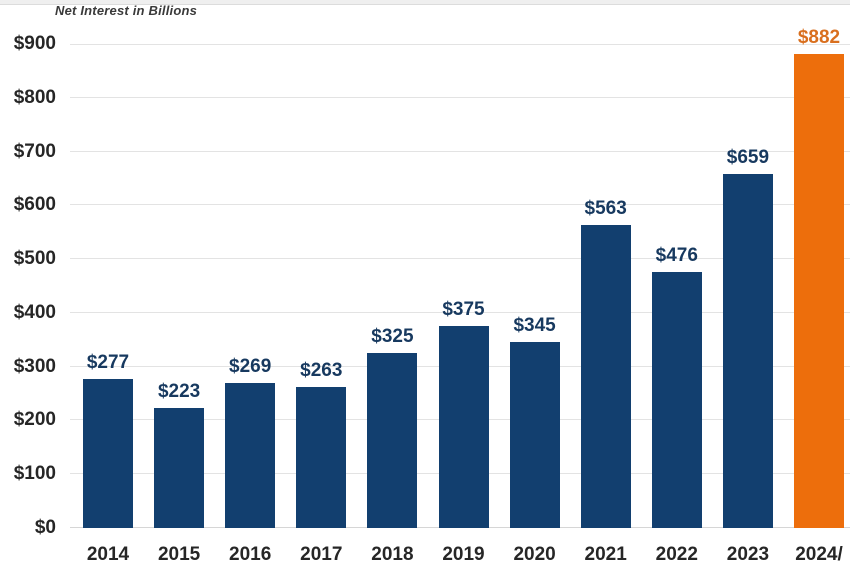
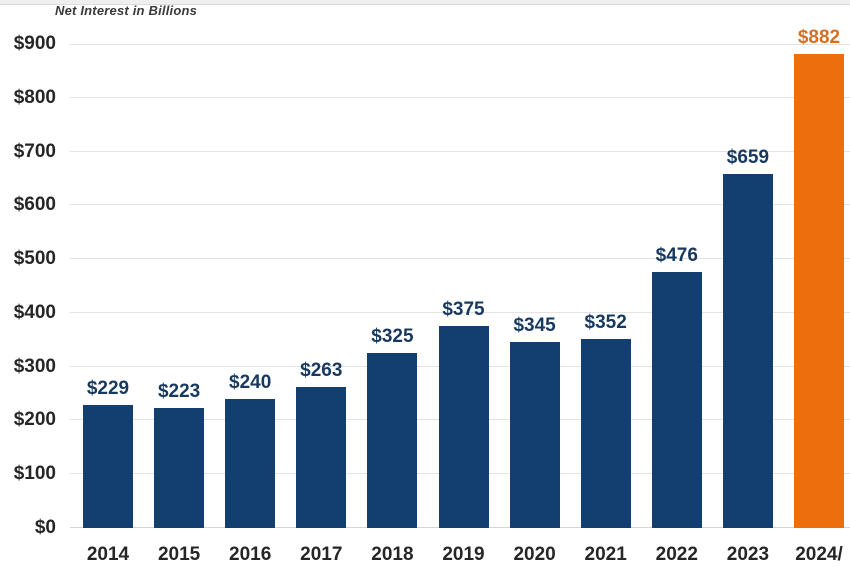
2014: $277 -> $229
2016: $269 -> $240
2021: $563 -> $352
